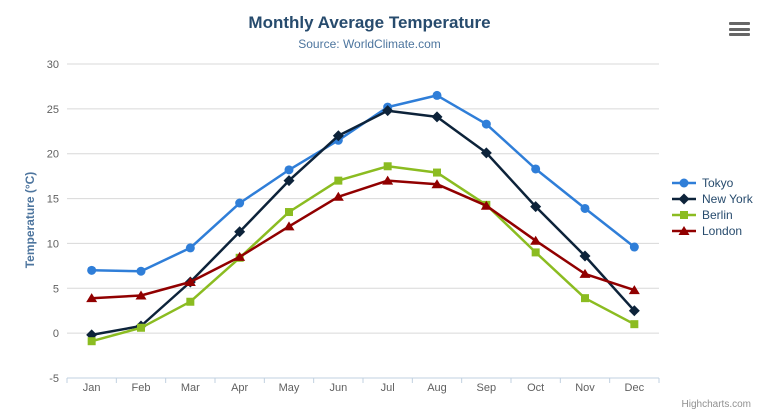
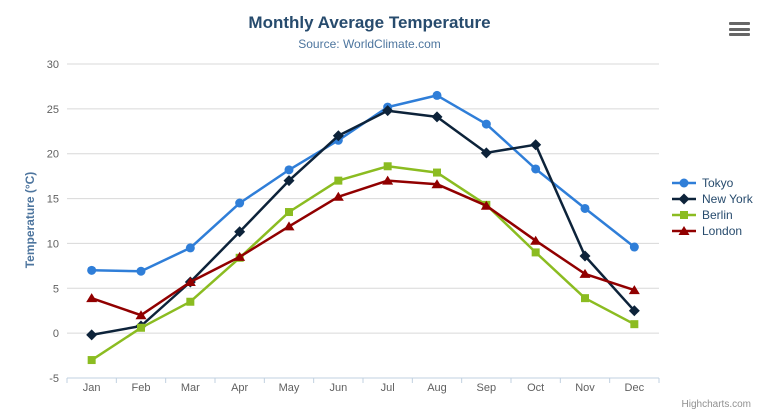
Berlin/Jan: -1 -> -3
London/Feb: 4 -> 2
New York/Oct: 14 -> 21
